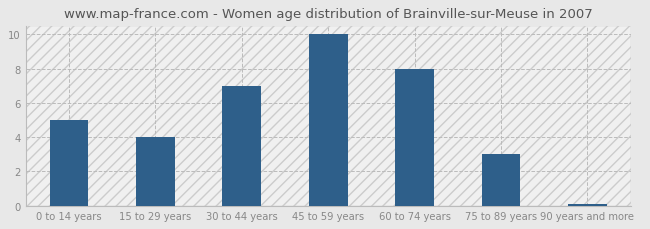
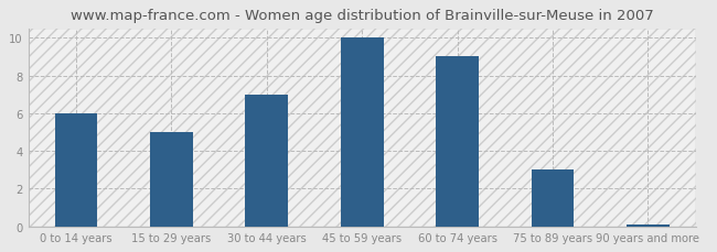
0 to 14 years: 5.0 -> 6.0
15 to 29 years: 4.0 -> 5.0
60 to 74 years: 8.0 -> 9.0
